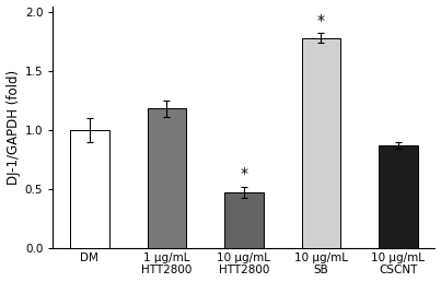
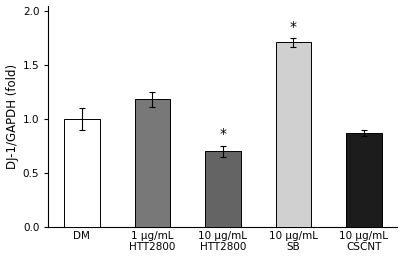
10 μg/mL HTT2800: 0.47 -> 0.70
10 μg/mL SB: 1.78 -> 1.71
